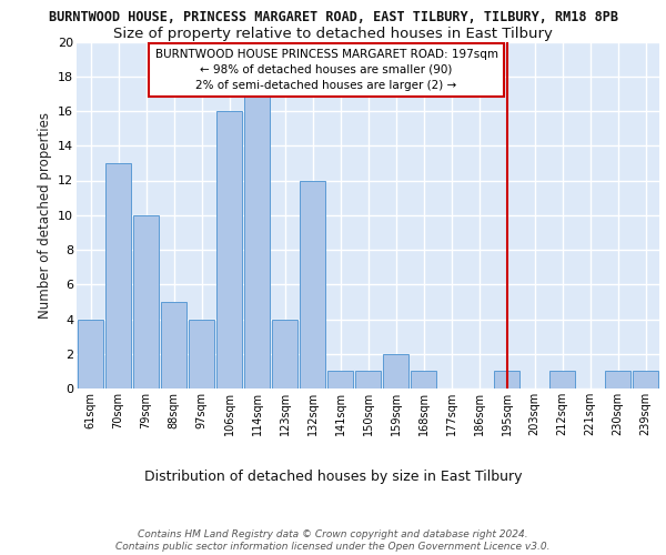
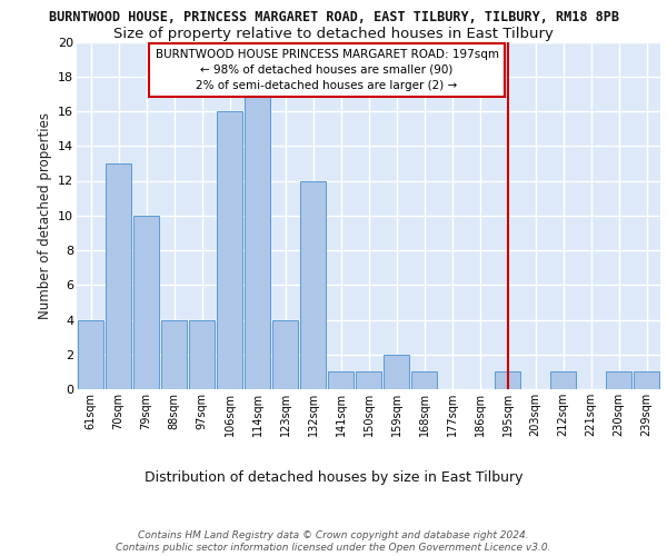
88sqm: 5 -> 4
